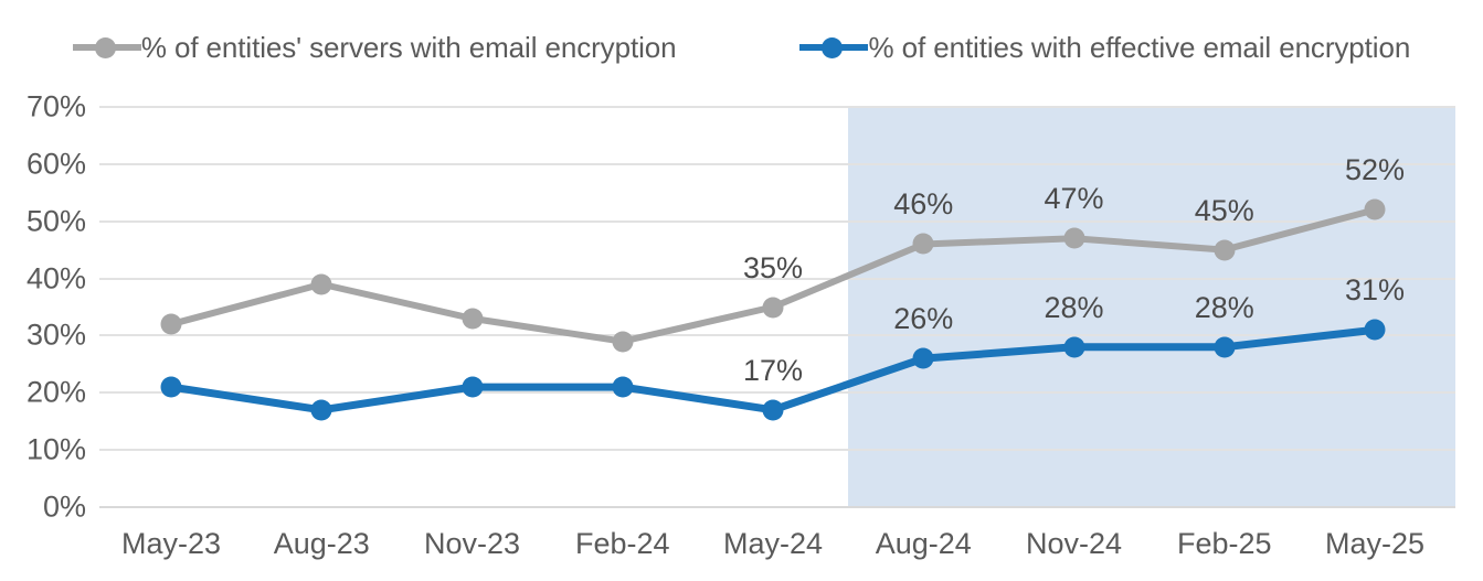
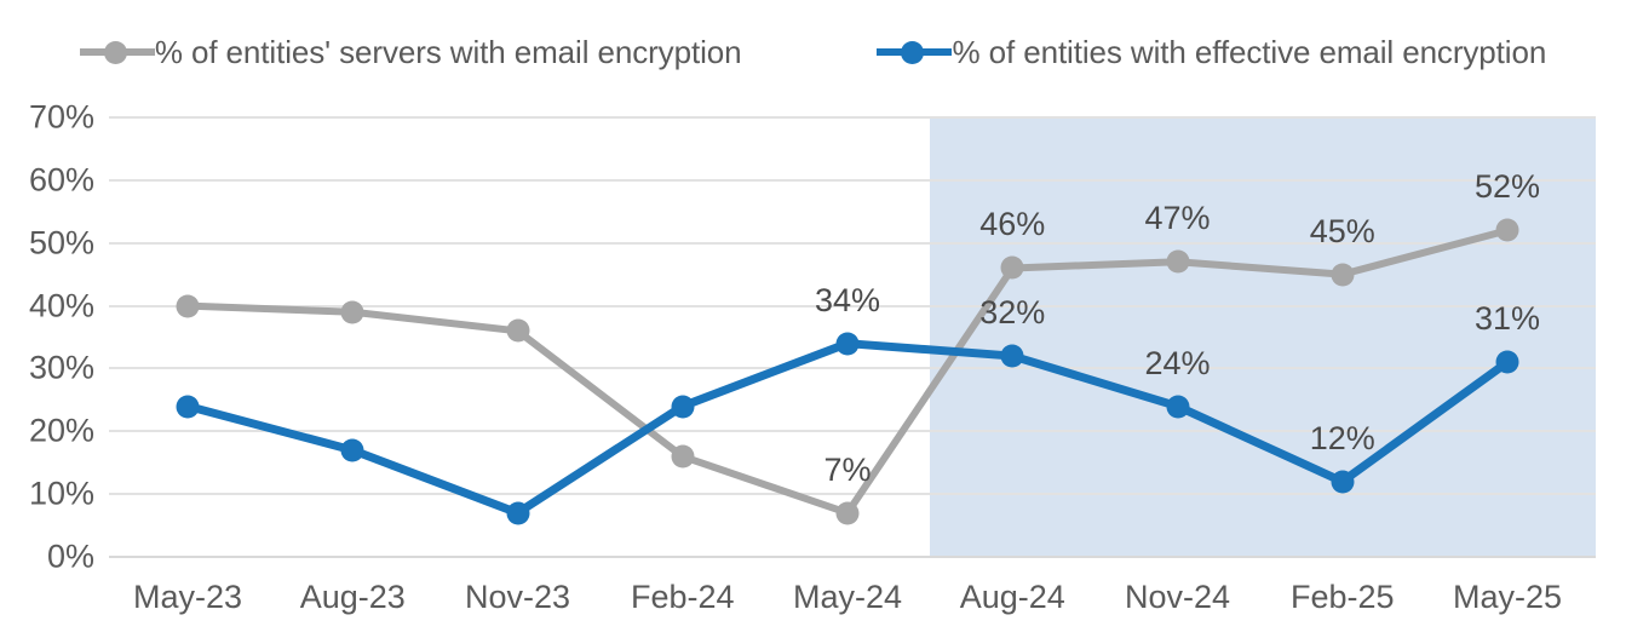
% of entities' servers with email encryption/May-23: 32% -> 40%
% of entities with effective email encryption/May-23: 21% -> 24%
% of entities' servers with email encryption/Nov-23: 33% -> 36%
% of entities with effective email encryption/Nov-23: 21% -> 7%
% of entities' servers with email encryption/Feb-24: 29% -> 16%
% of entities with effective email encryption/Feb-24: 21% -> 24%
% of entities' servers with email encryption/May-24: 35% -> 7%
% of entities with effective email encryption/May-24: 17% -> 34%
% of entities with effective email encryption/Aug-24: 26% -> 32%
% of entities with effective email encryption/Nov-24: 28% -> 24%
% of entities with effective email encryption/Feb-25: 28% -> 12%
